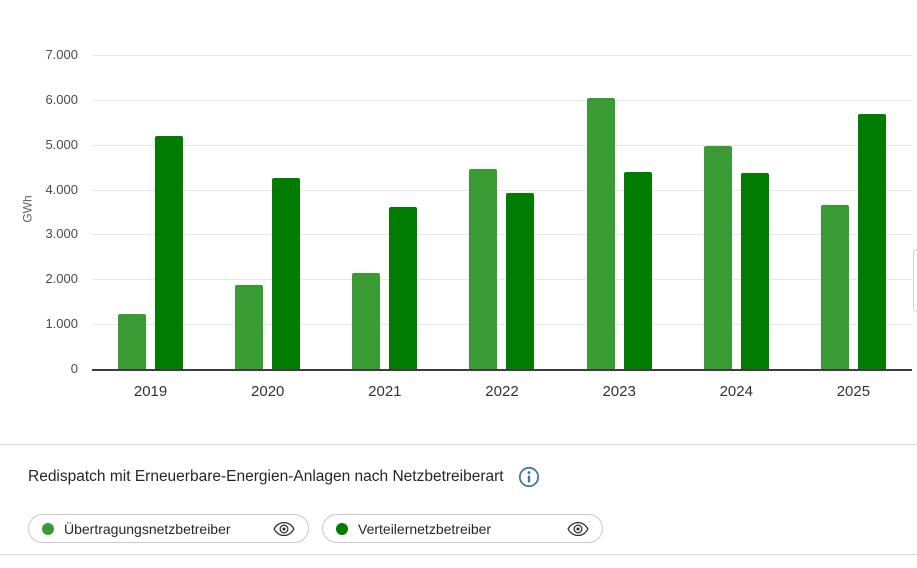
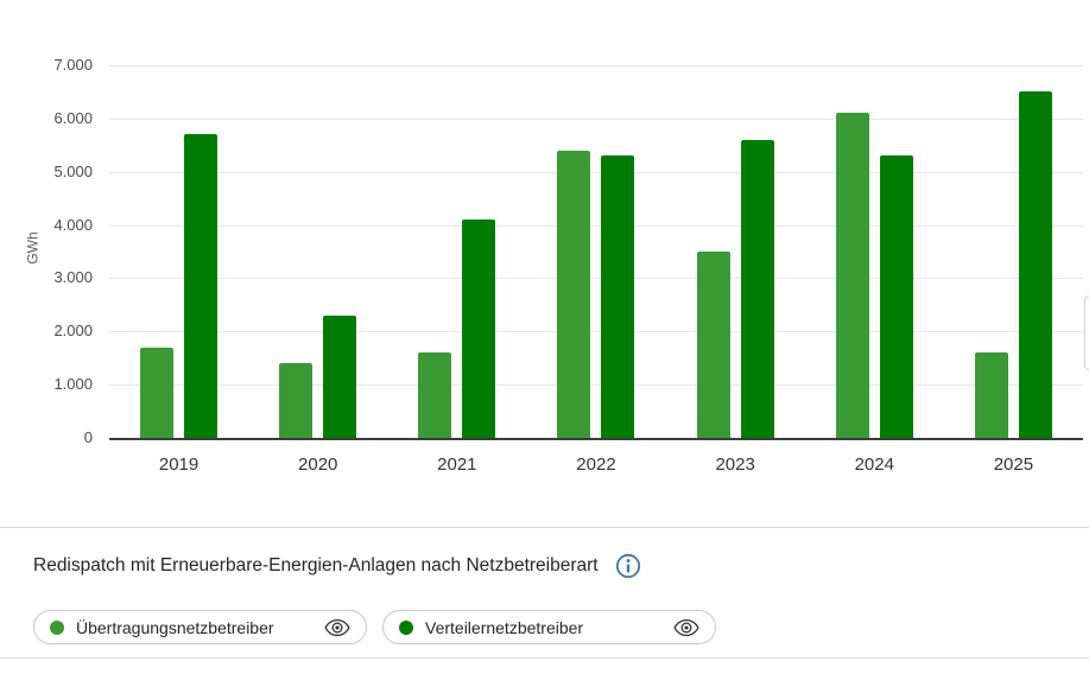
Übertragungsnetzbetreiber/2019: 1200 -> 1700
Verteilernetzbetreiber/2019: 5200 -> 5700
Übertragungsnetzbetreiber/2020: 1900 -> 1400
Verteilernetzbetreiber/2020: 4200 -> 2300
Übertragungsnetzbetreiber/2021: 2100 -> 1600
Verteilernetzbetreiber/2021: 3600 -> 4100
Übertragungsnetzbetreiber/2022: 4500 -> 5400
Verteilernetzbetreiber/2022: 3900 -> 5300
Übertragungsnetzbetreiber/2023: 6000 -> 3500
Verteilernetzbetreiber/2023: 4400 -> 5600
Übertragungsnetzbetreiber/2024: 5000 -> 6100
Verteilernetzbetreiber/2024: 4400 -> 5300
Übertragungsnetzbetreiber/2025: 3600 -> 1600
Verteilernetzbetreiber/2025: 5700 -> 6500
